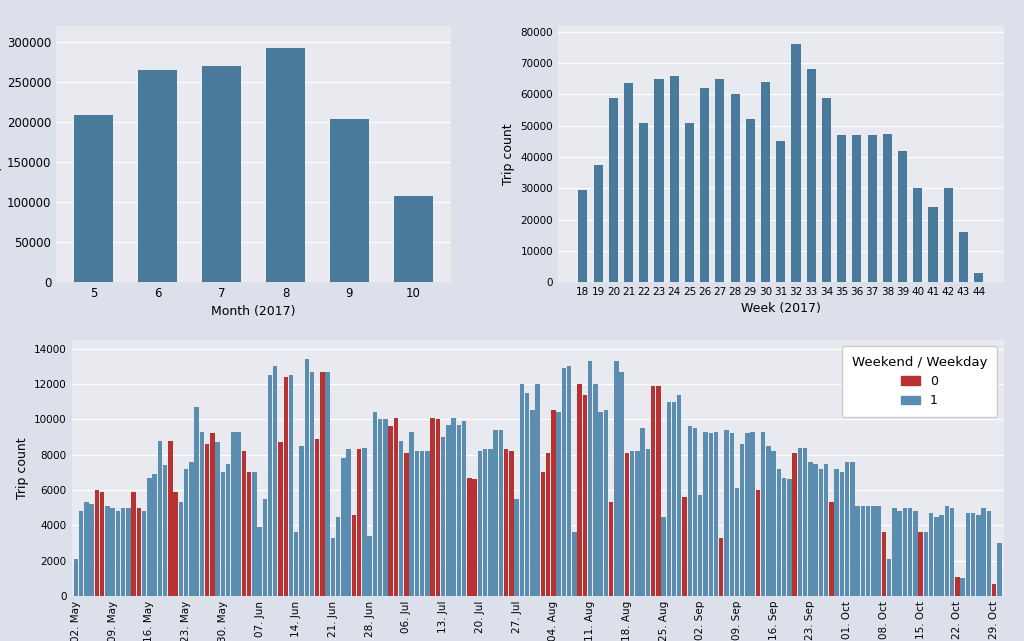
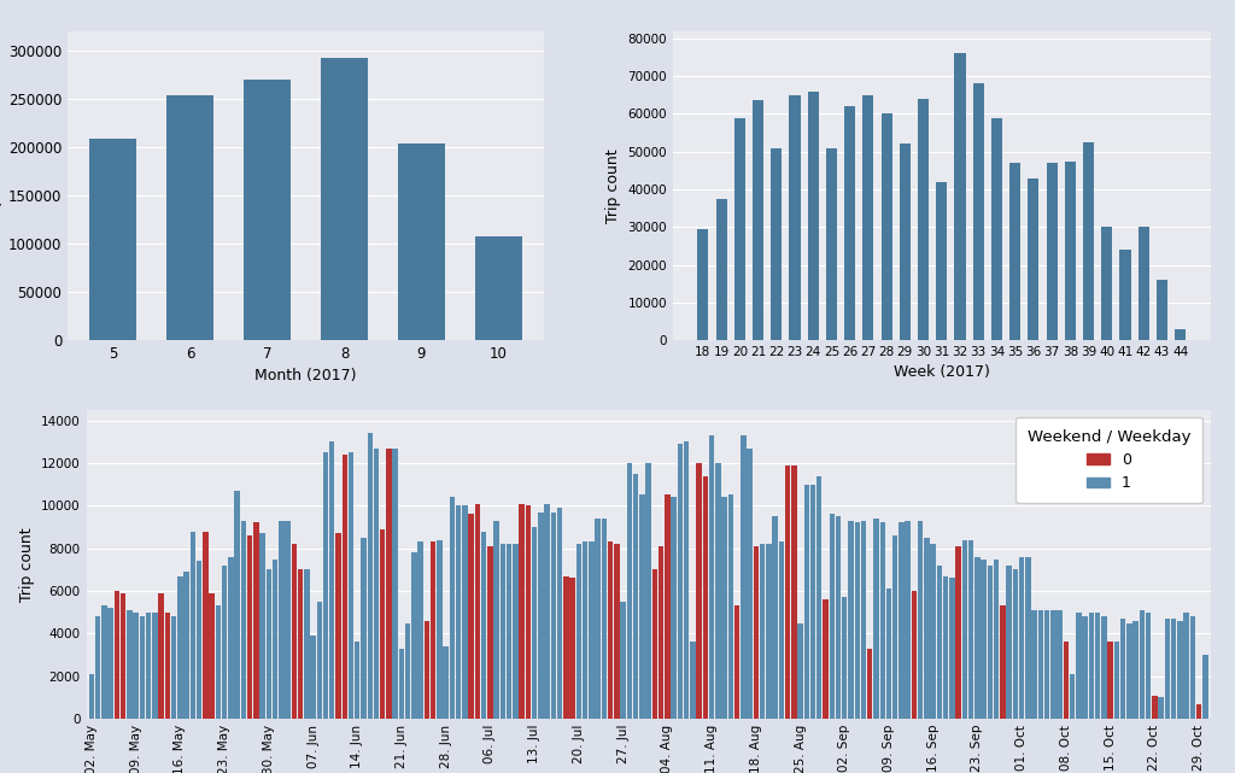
6: 265000 -> 254000
31: 45000 -> 42000
36: 47000 -> 43000
39: 42000 -> 52500
